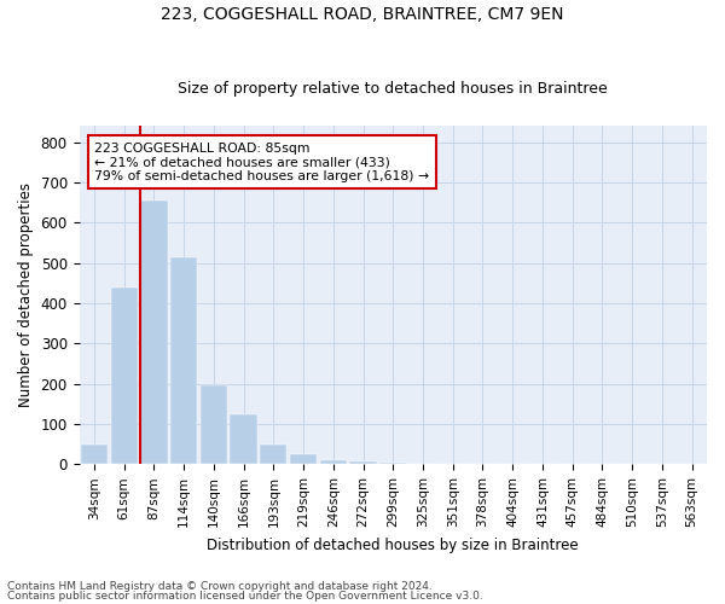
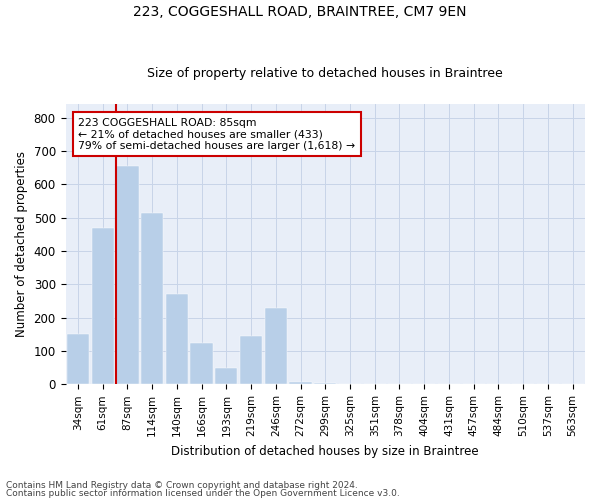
34sqm: 50 -> 150
61sqm: 440 -> 470
140sqm: 195 -> 270
219sqm: 25 -> 145
246sqm: 10 -> 230
